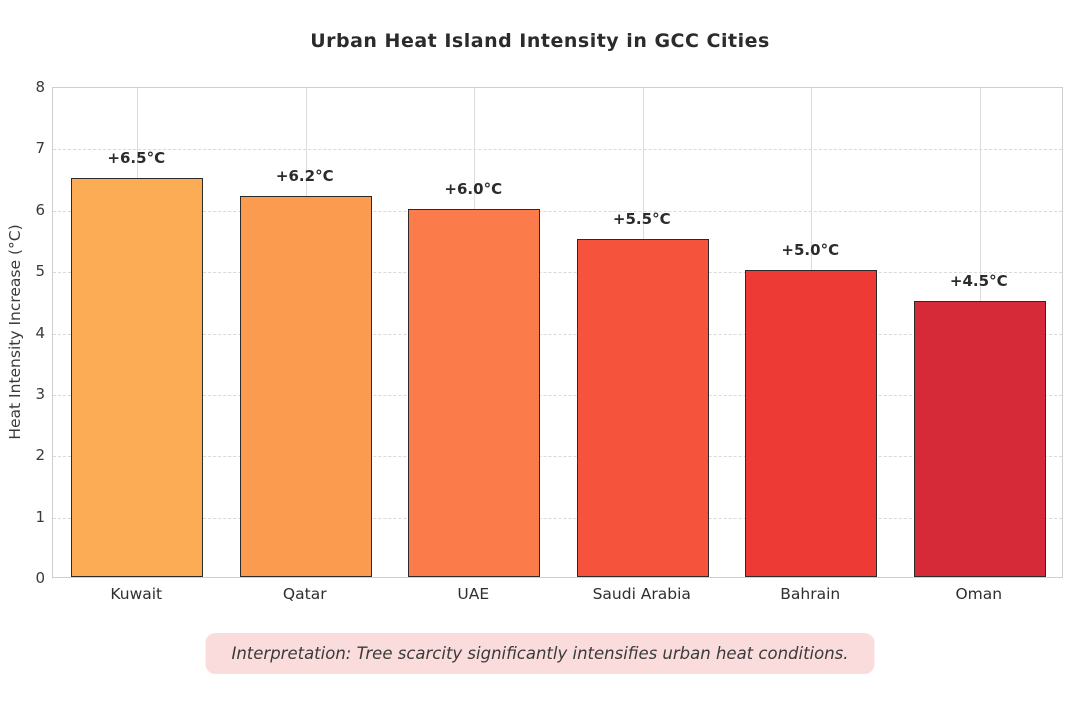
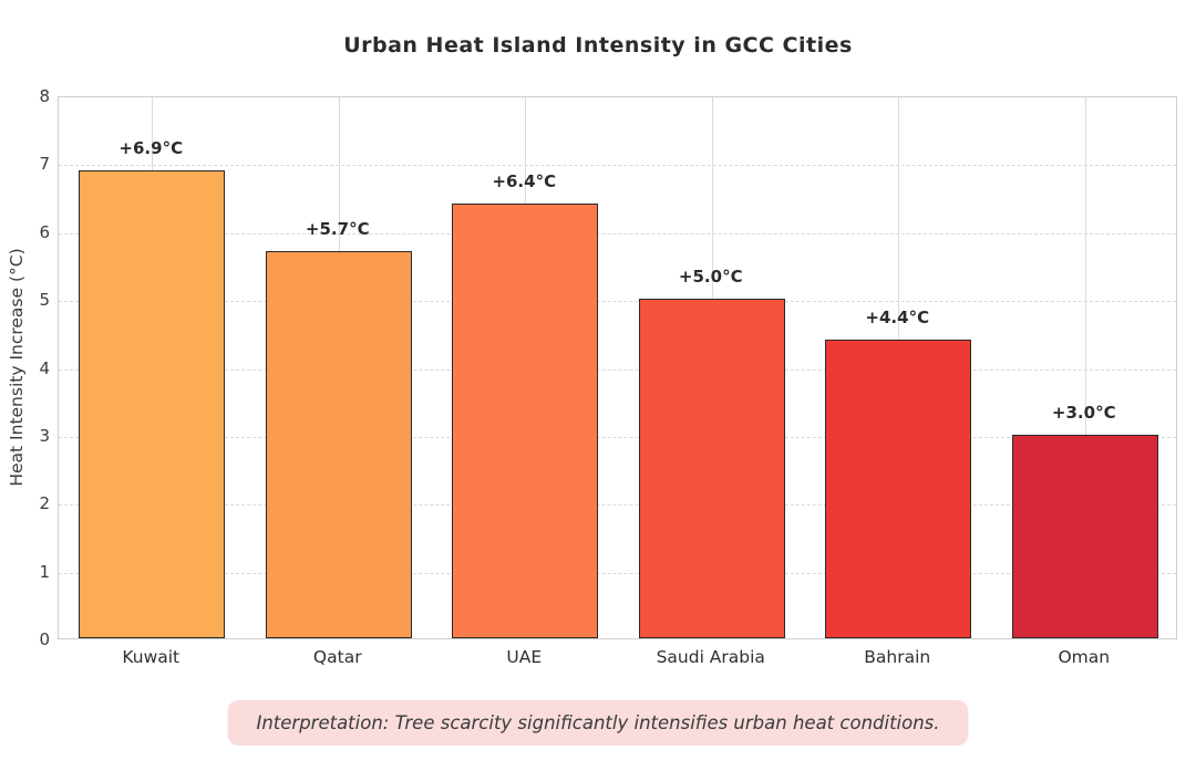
Kuwait: +6.5°C -> +6.9°C
Qatar: +6.2°C -> +5.7°C
UAE: +6.0°C -> +6.4°C
Saudi Arabia: +5.5°C -> +5.0°C
Bahrain: +5.0°C -> +4.4°C
Oman: +4.5°C -> +3.0°C
